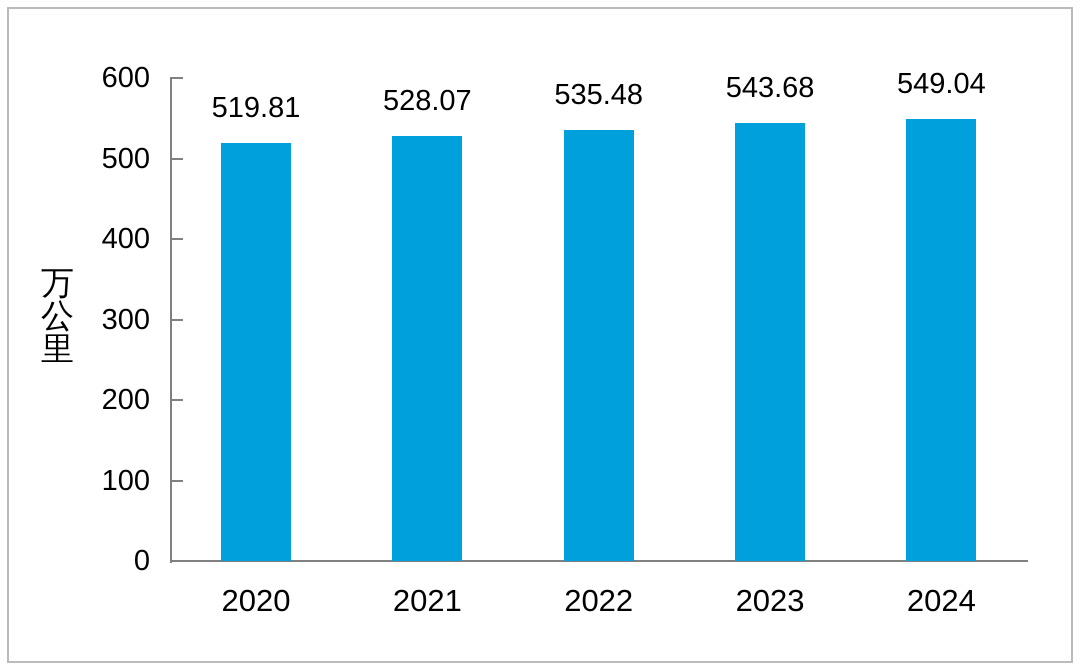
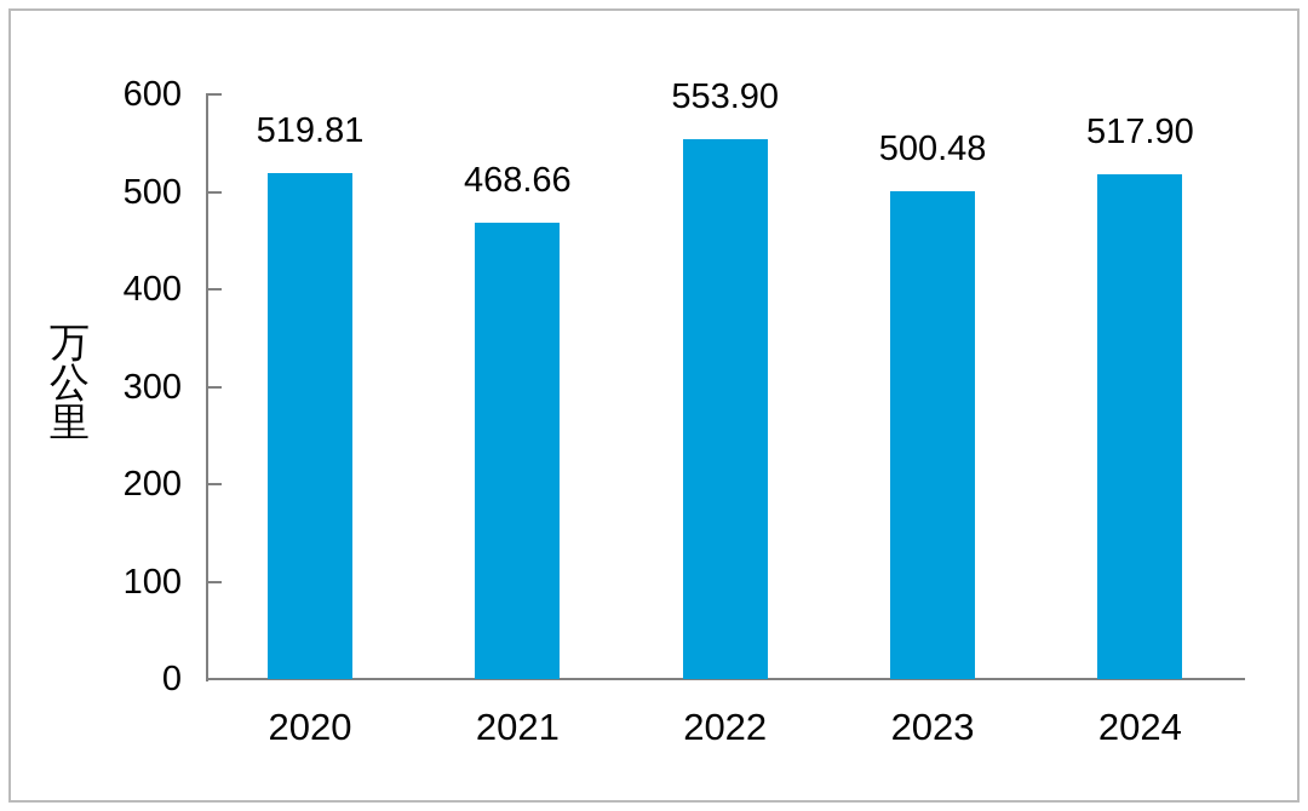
2021: 528.07 -> 468.66
2022: 535.48 -> 553.90
2023: 543.68 -> 500.48
2024: 549.04 -> 517.90
